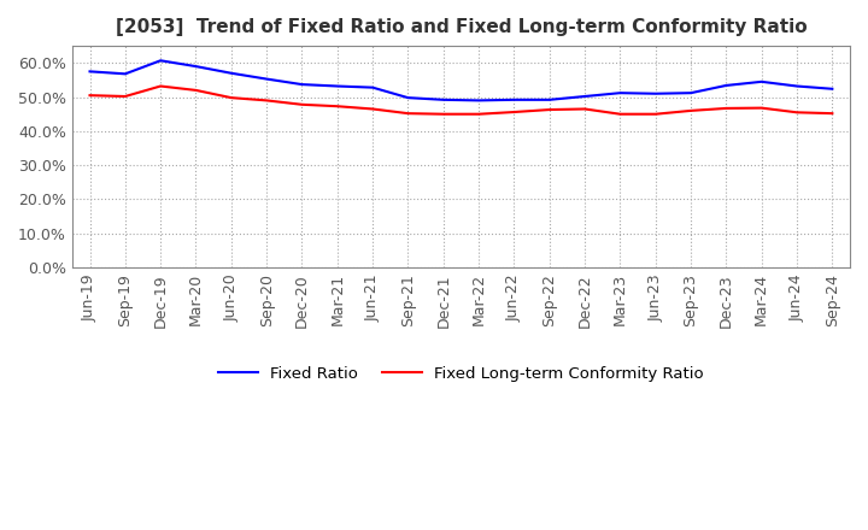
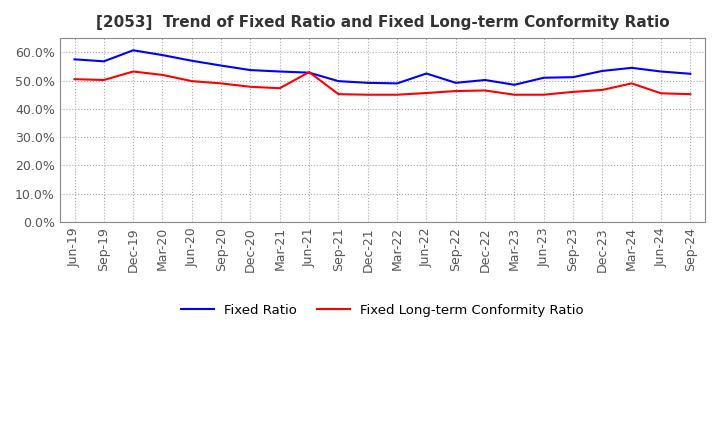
Fixed Long-term Conformity Ratio/Jun-21: 46.5% -> 53.0%
Fixed Ratio/Jun-22: 49.2% -> 52.5%
Fixed Ratio/Mar-23: 51.2% -> 48.5%
Fixed Long-term Conformity Ratio/Mar-24: 46.8% -> 49.0%
